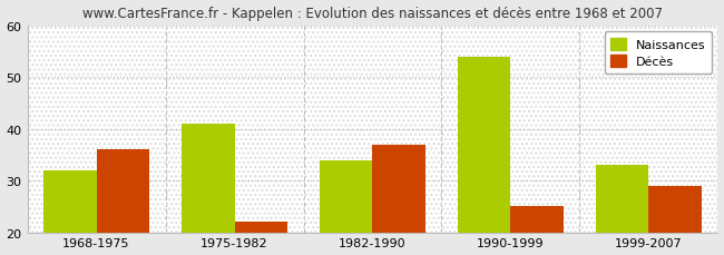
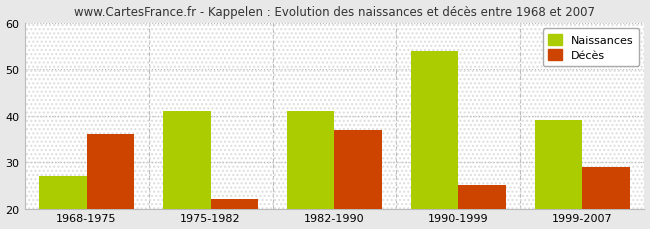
Naissances/1968-1975: 32 -> 27
Naissances/1982-1990: 34 -> 41
Naissances/1999-2007: 33 -> 39
